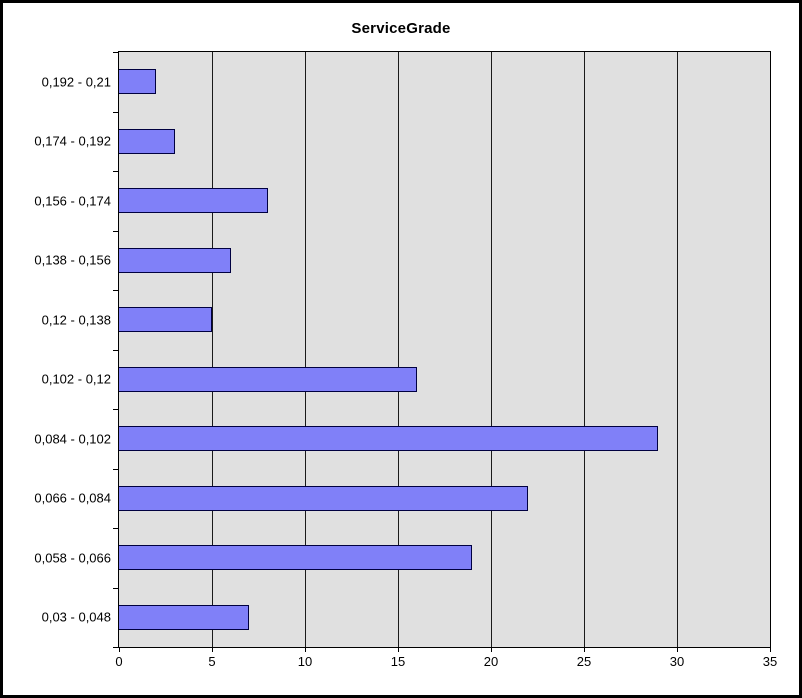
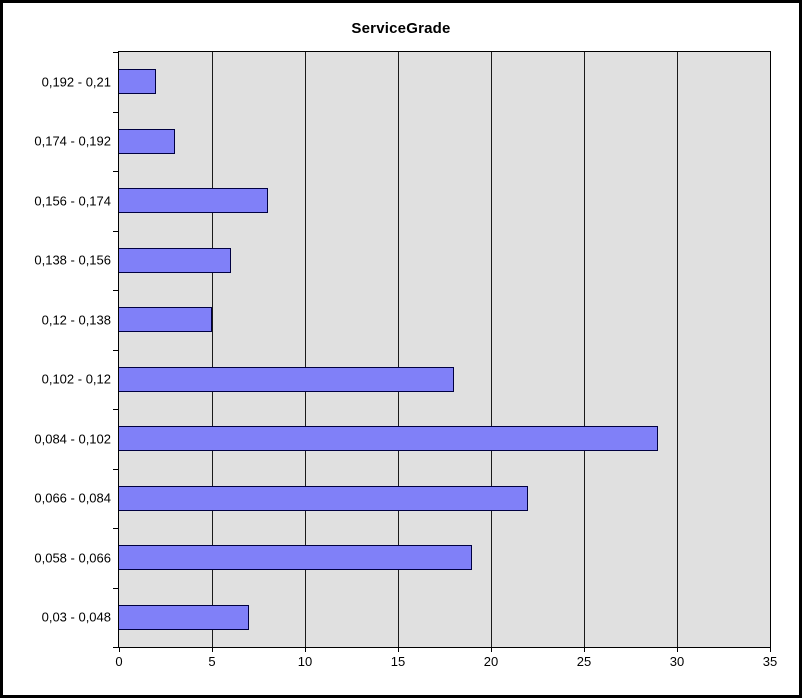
0,102 - 0,12: 16 -> 18
